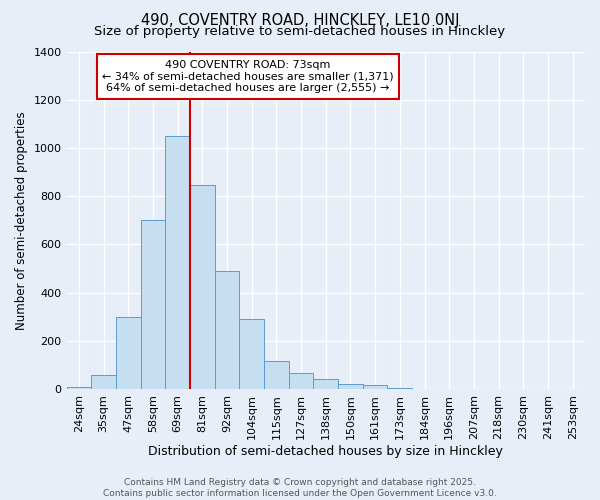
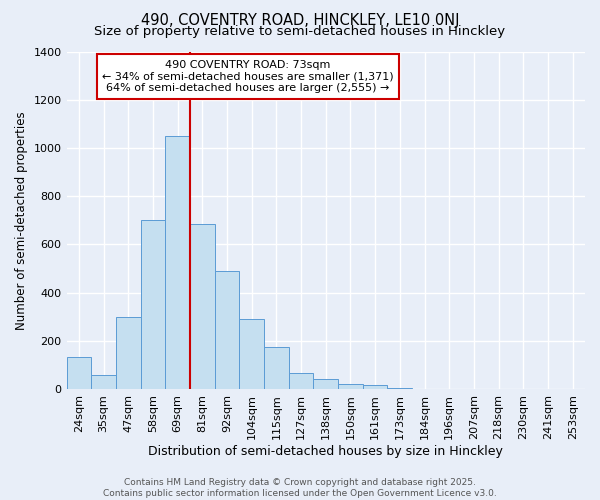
24sqm: 10 -> 135
81sqm: 845 -> 685
115sqm: 115 -> 175
